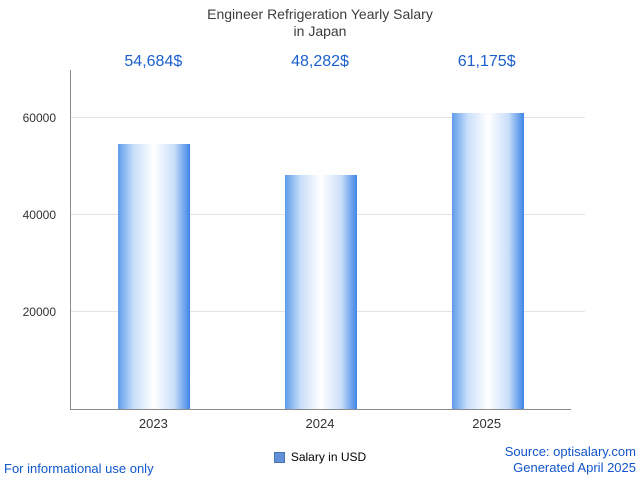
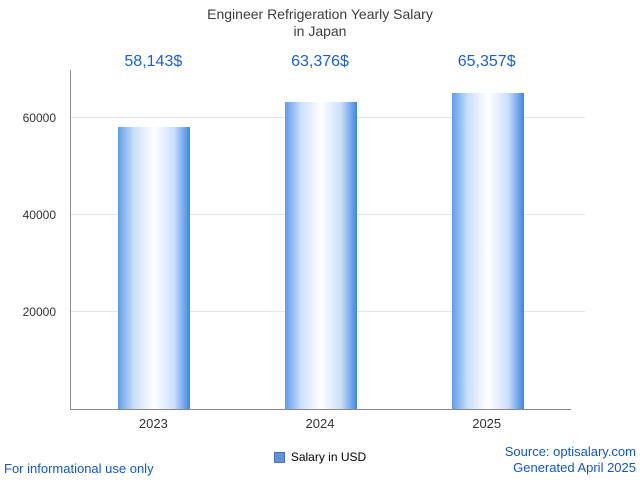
2023: 54,684 -> 58,143
2024: 48,282 -> 63,376
2025: 61,175 -> 65,357
